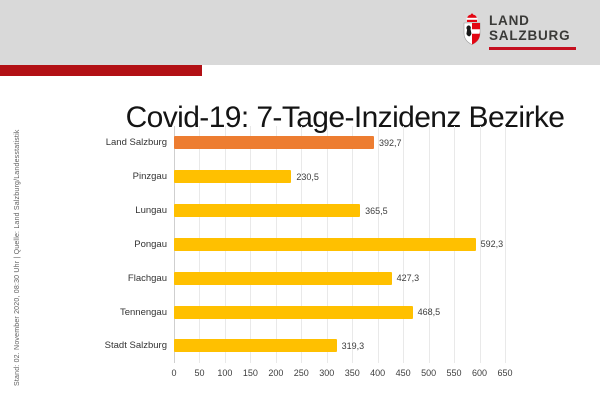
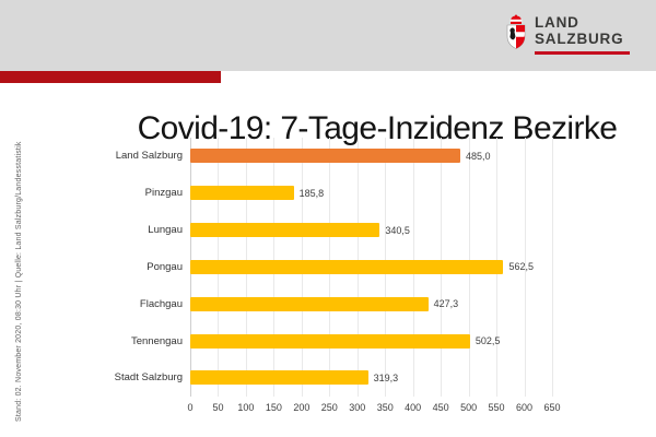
Land Salzburg: 392,7 -> 485,0
Pinzgau: 230,5 -> 185,8
Lungau: 365,5 -> 340,5
Pongau: 592,3 -> 562,5
Tennengau: 468,5 -> 502,5
